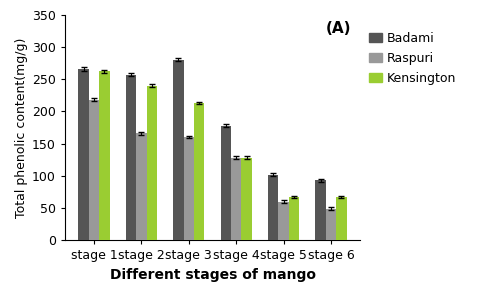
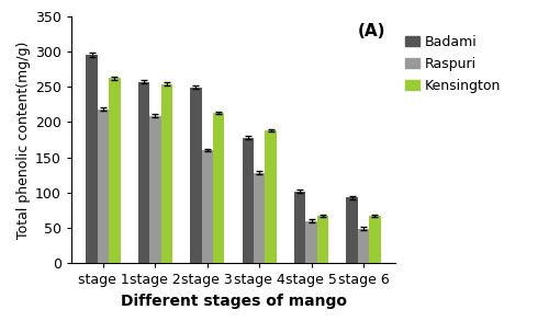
Badami/stage 1: 266 -> 295
Raspuri/stage 2: 166 -> 209
Kensington/stage 2: 240 -> 254
Badami/stage 3: 280 -> 249
Kensington/stage 4: 128 -> 188
